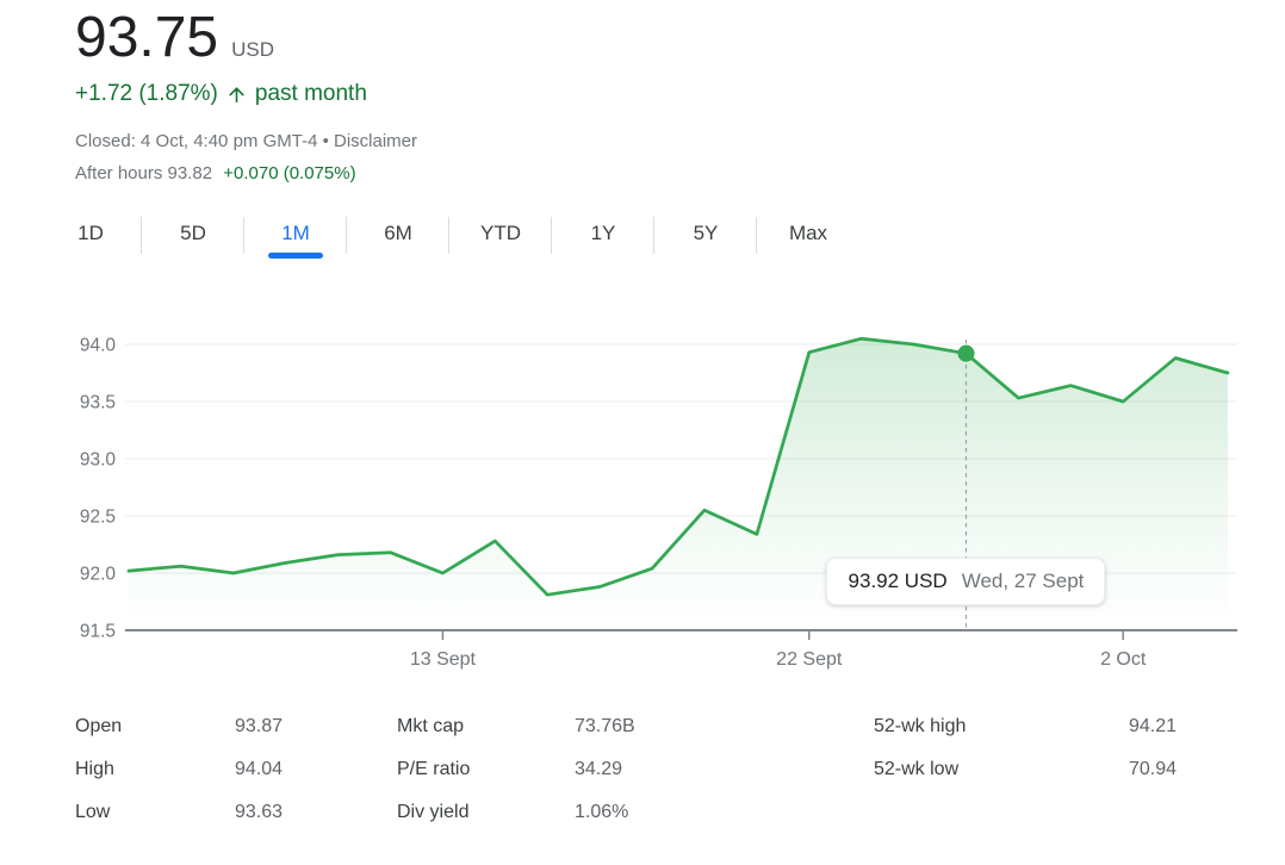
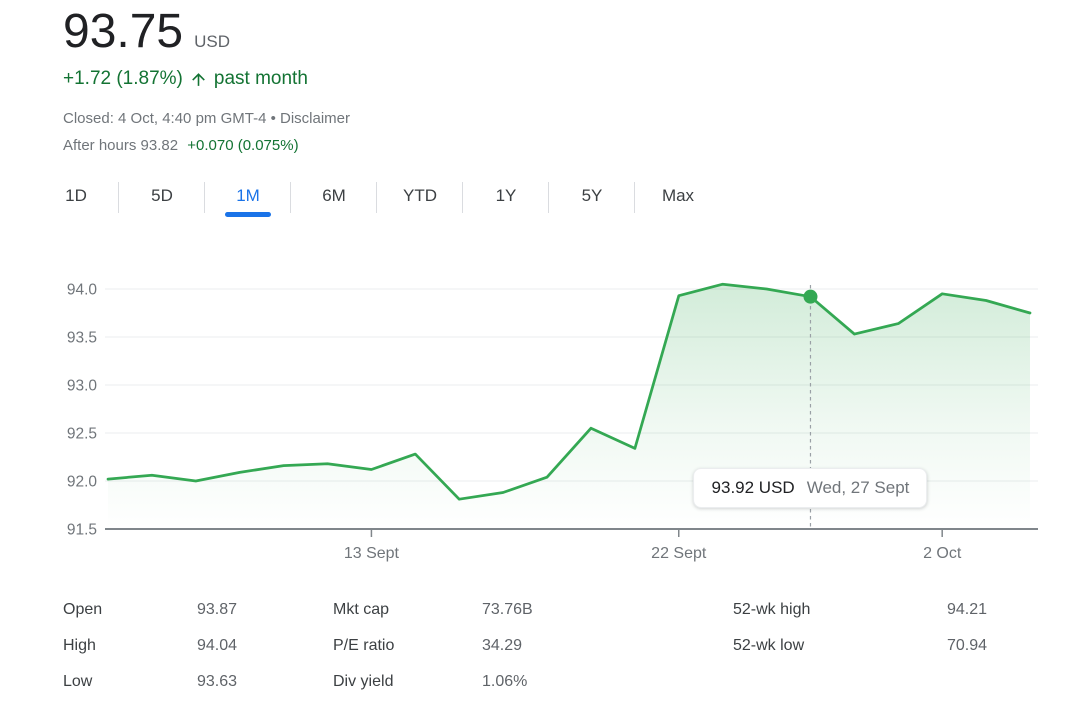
13 Sept: 92.0 -> 92.1
2 Oct: 93.5 -> 94.0
